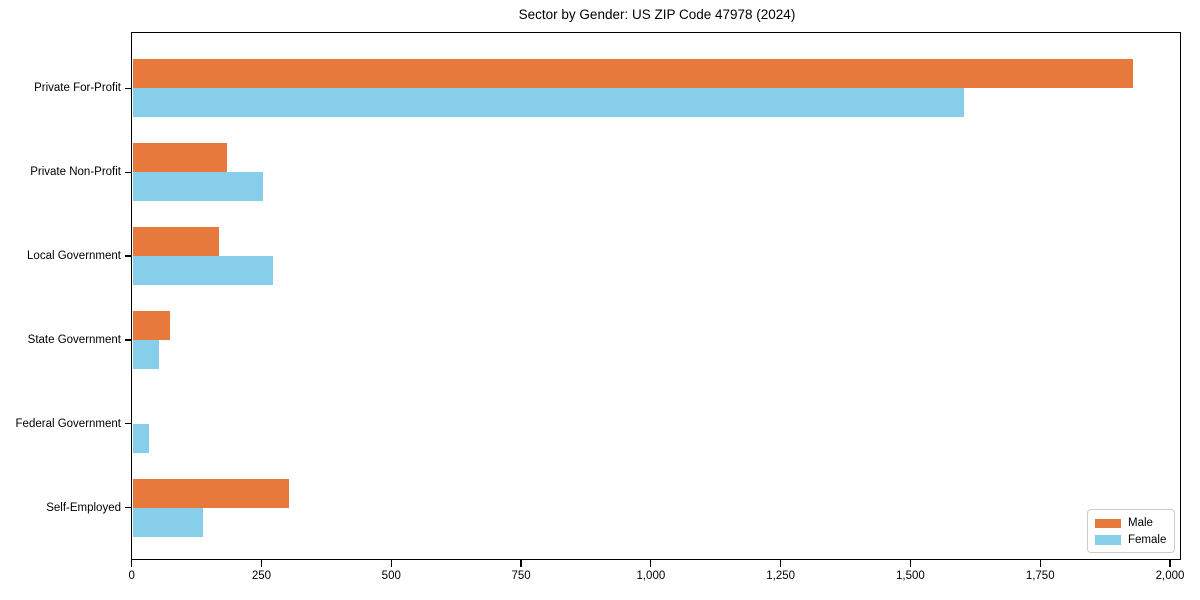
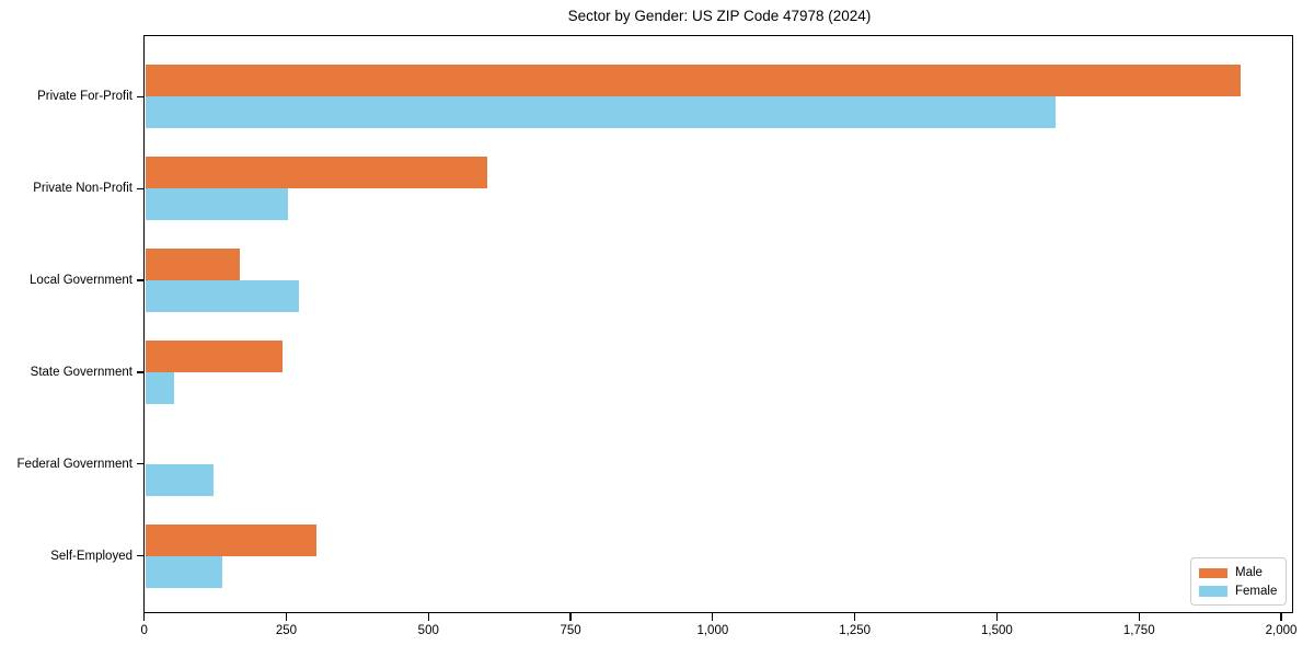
Male/Private Non-Profit: 180 -> 600
Male/State Government: 70 -> 240
Female/Federal Government: 30 -> 120
